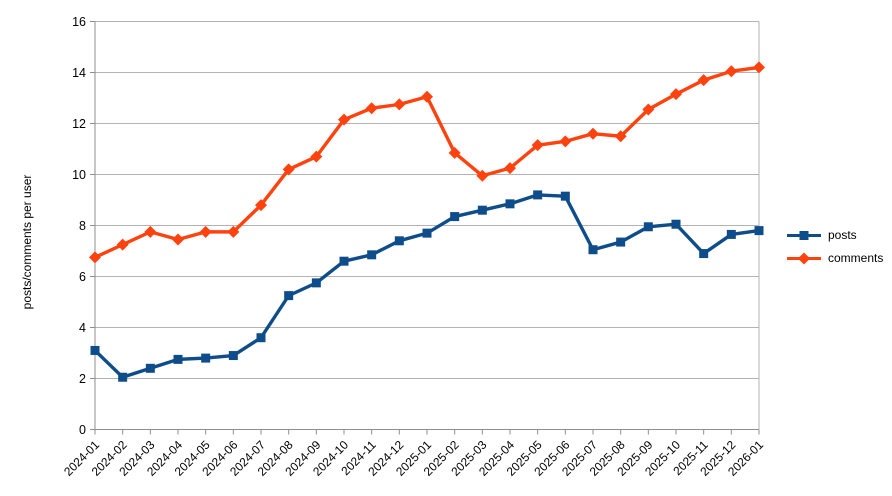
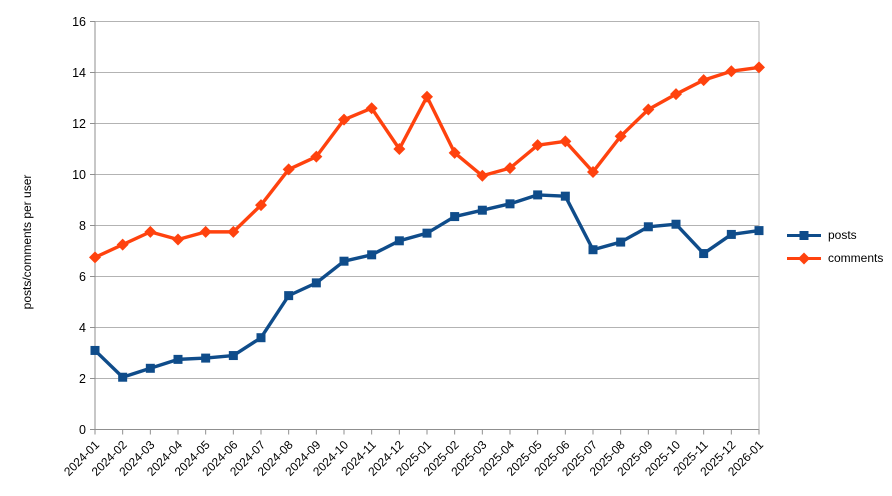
comments/2024-12: 12.8 -> 11.0
comments/2025-07: 11.6 -> 10.1
